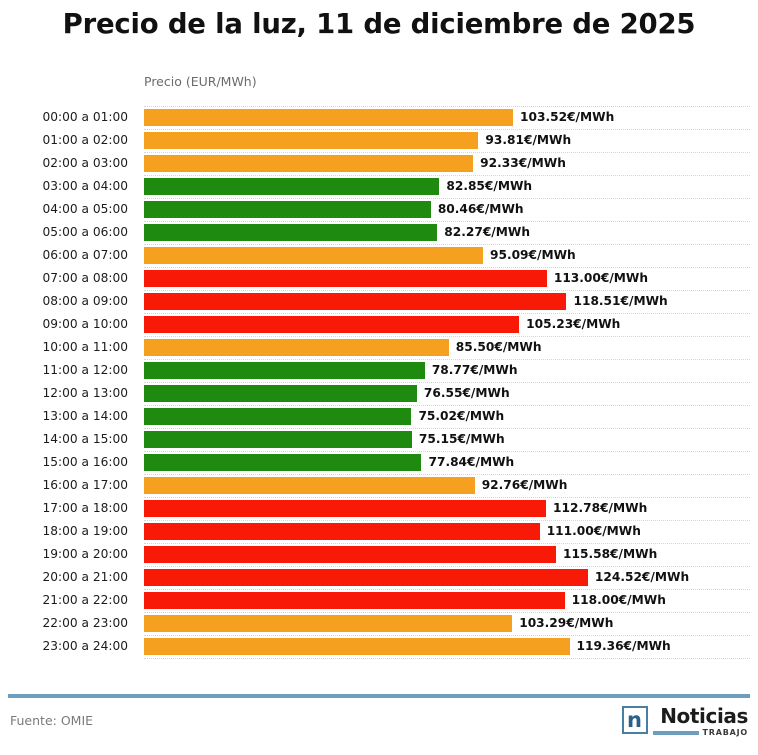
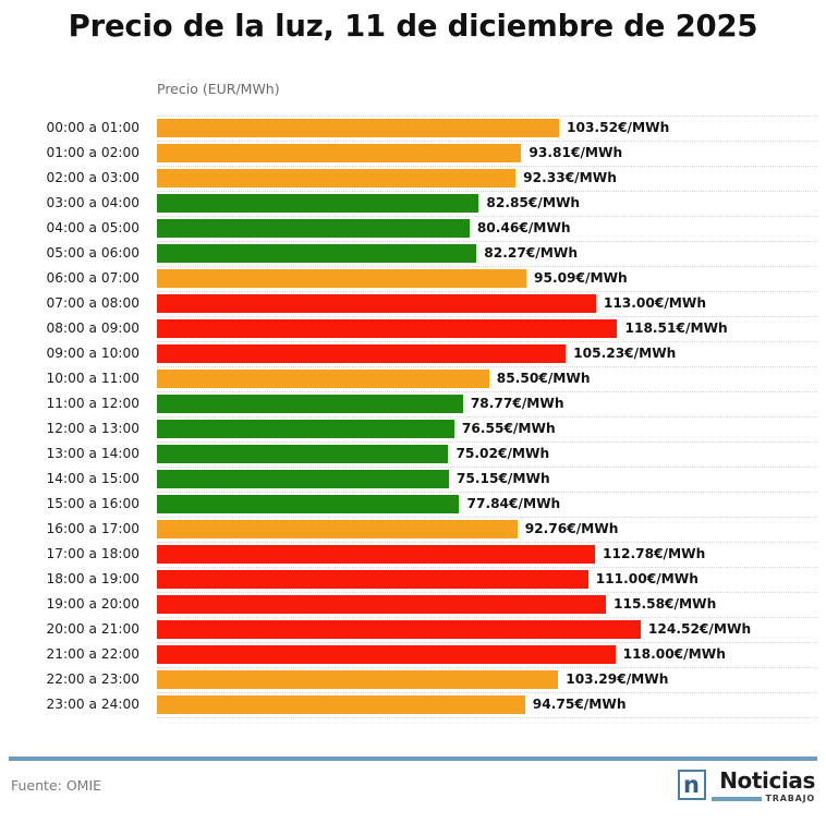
23:00 a 24:00: 119.36 -> 94.75
